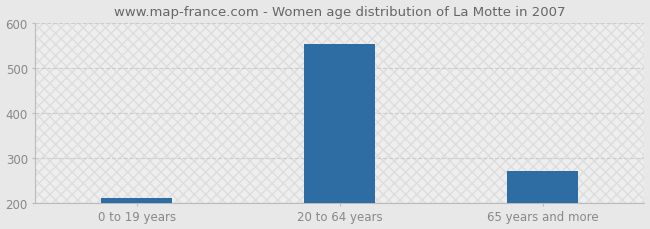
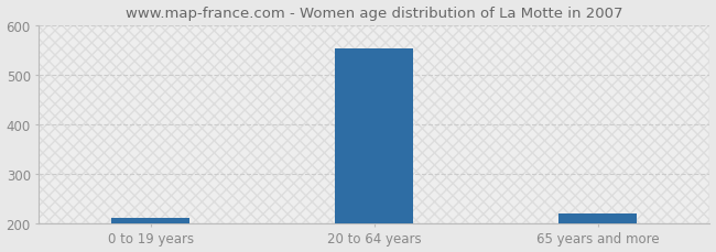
65 years and more: 270 -> 219
